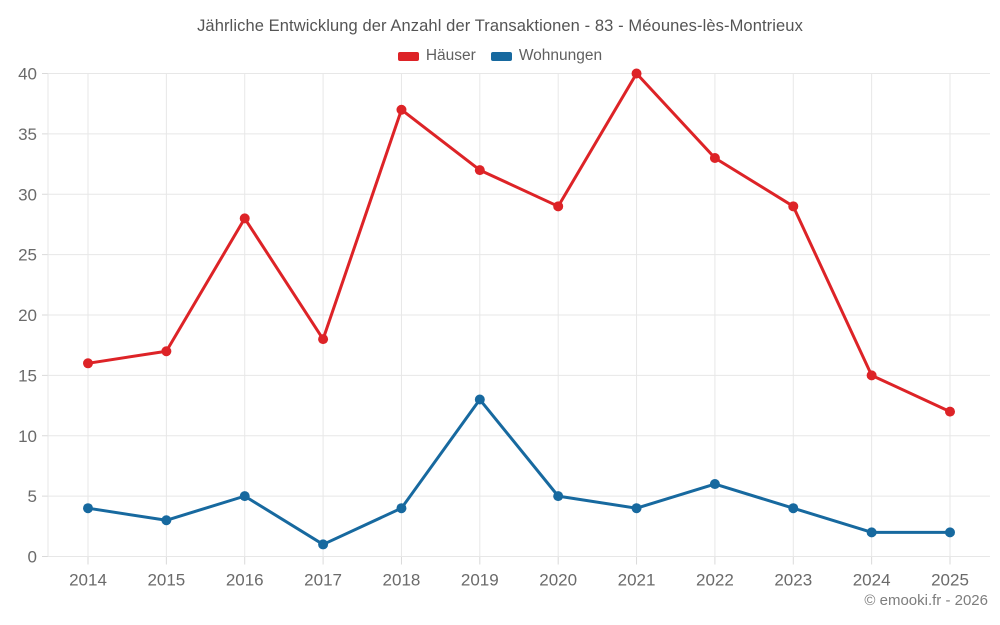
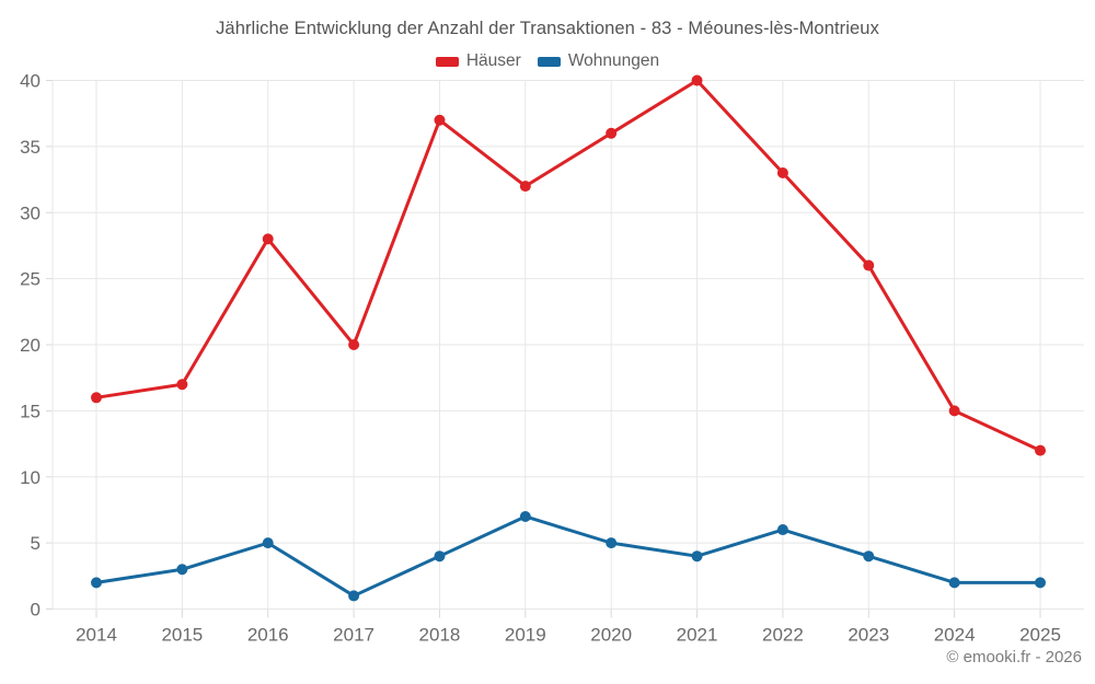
Wohnungen/2014: 4 -> 2
Häuser/2017: 18 -> 20
Wohnungen/2019: 13 -> 7
Häuser/2020: 29 -> 36
Häuser/2023: 29 -> 26
